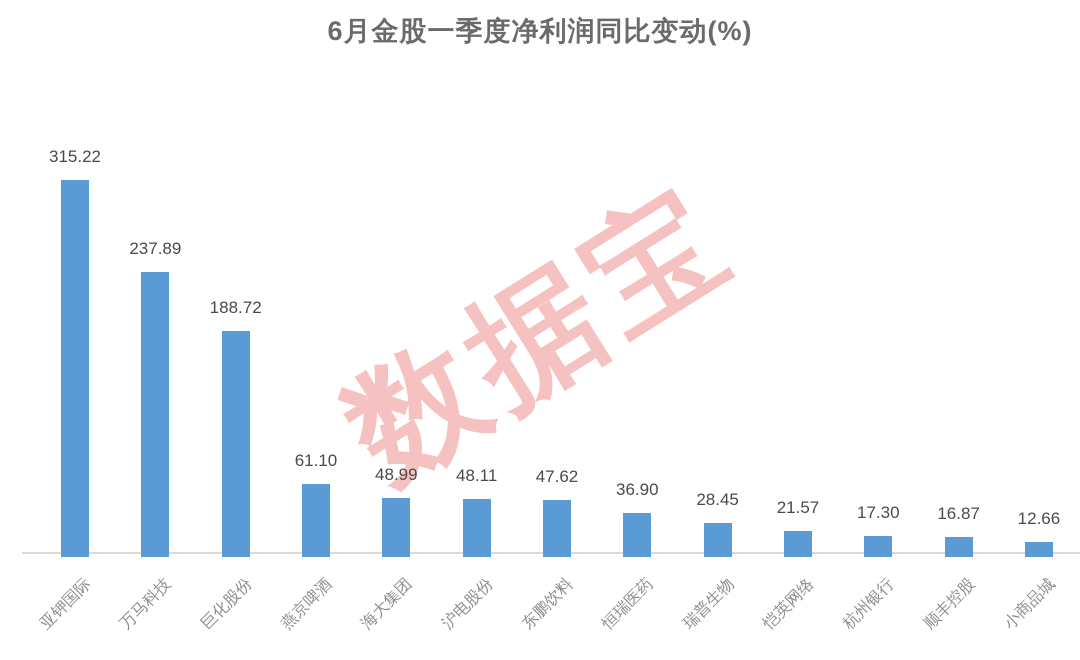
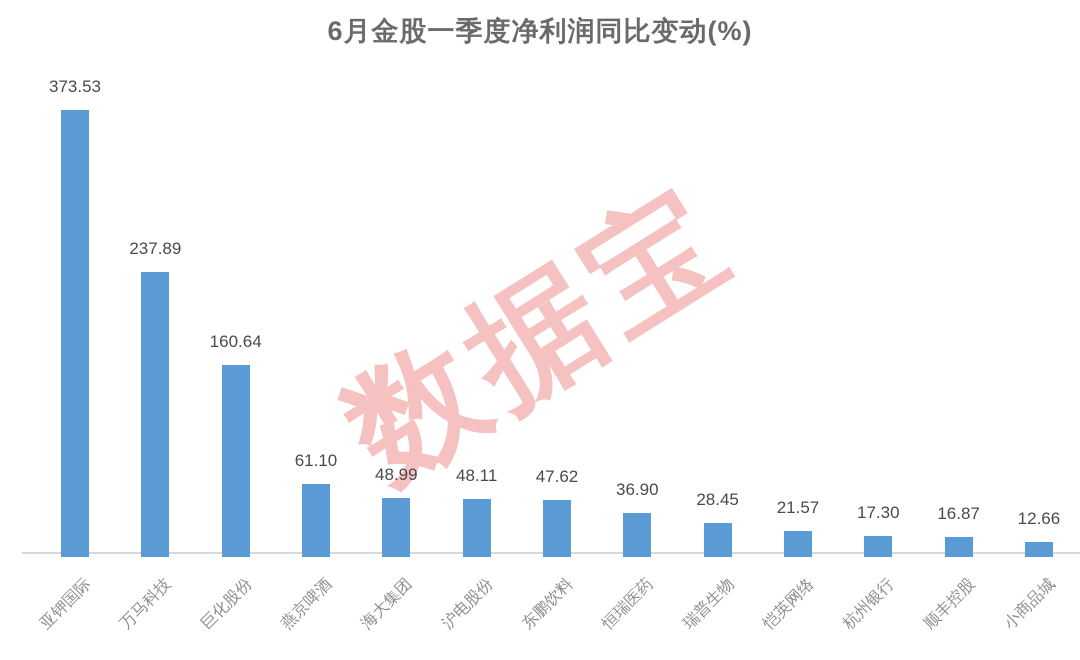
亚钾国际: 315.22 -> 373.53
巨化股份: 188.72 -> 160.64
